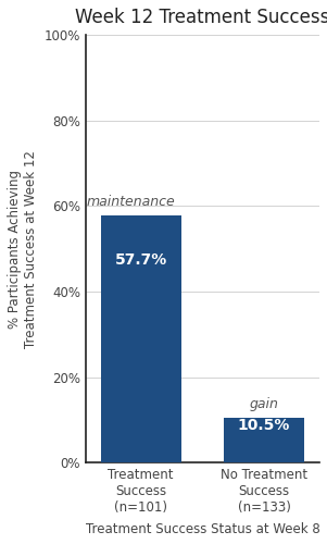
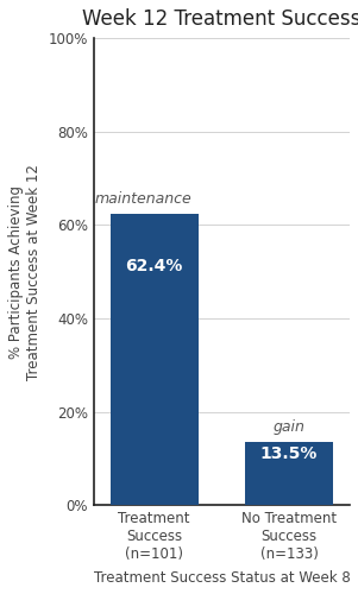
Treatment Success (n=101): 57.7% -> 62.4%
No Treatment Success (n=133): 10.5% -> 13.5%
